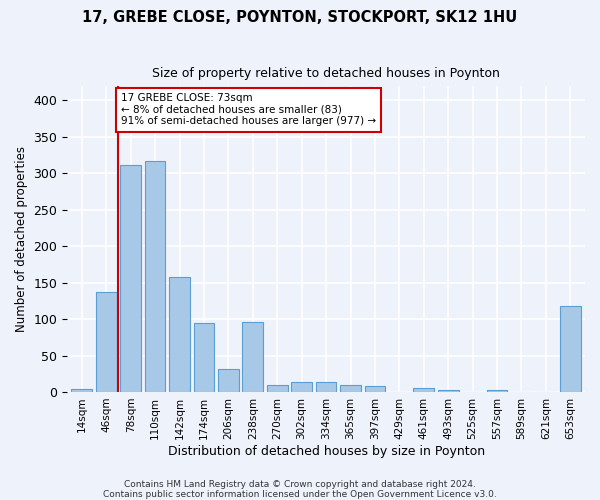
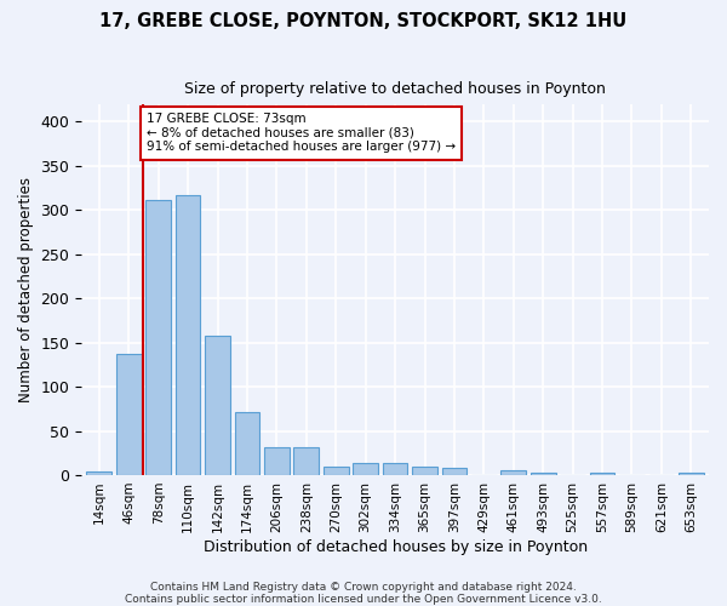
174sqm: 94 -> 71
238sqm: 96 -> 32
653sqm: 118 -> 3
